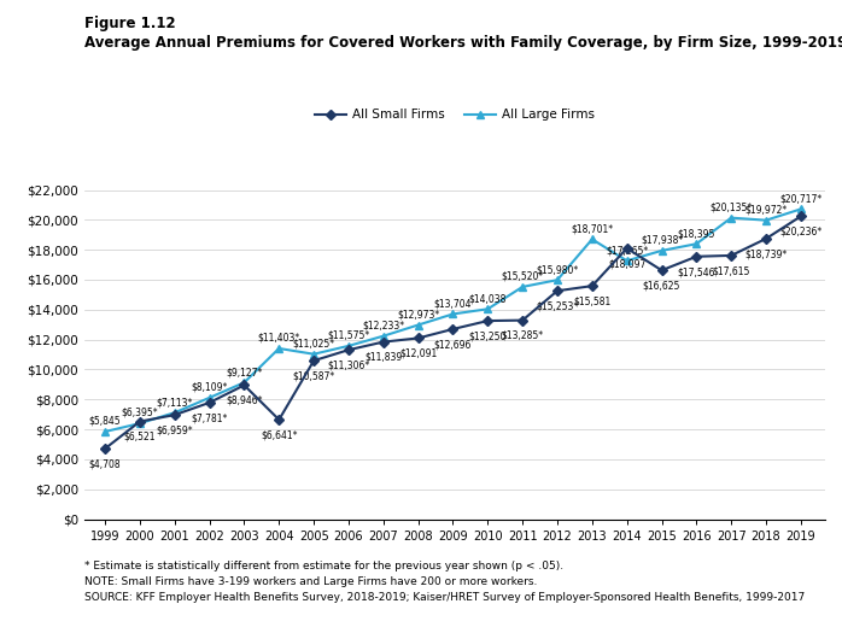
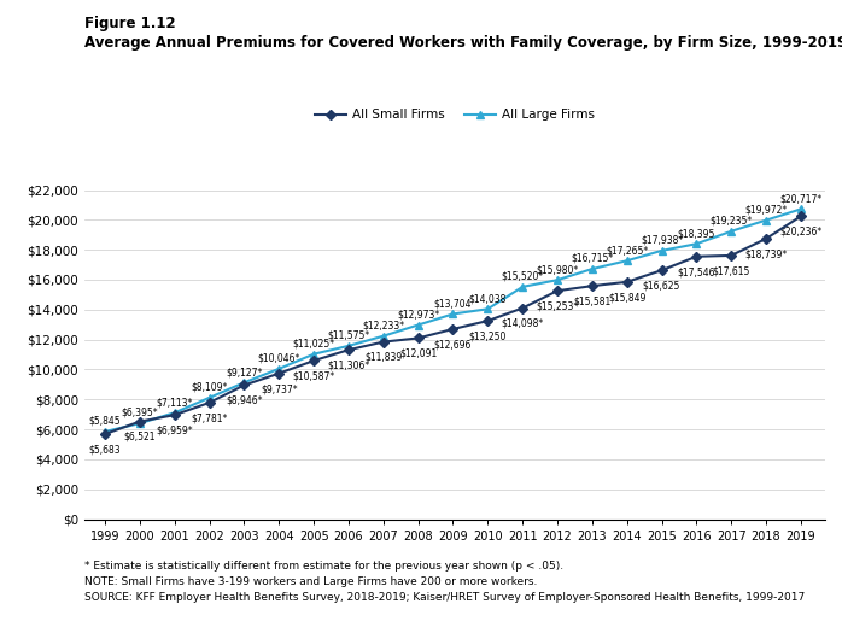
All Small Firms/1999: $4,708 -> $5,683
All Small Firms/2004: $6,641* -> $9,737*
All Large Firms/2004: $11,403* -> $10,046*
All Small Firms/2011: $13,285* -> $14,098*
All Large Firms/2013: $18,701* -> $16,715*
All Small Firms/2014: $18,097 -> $15,849
All Large Firms/2017: $20,135* -> $19,235*
